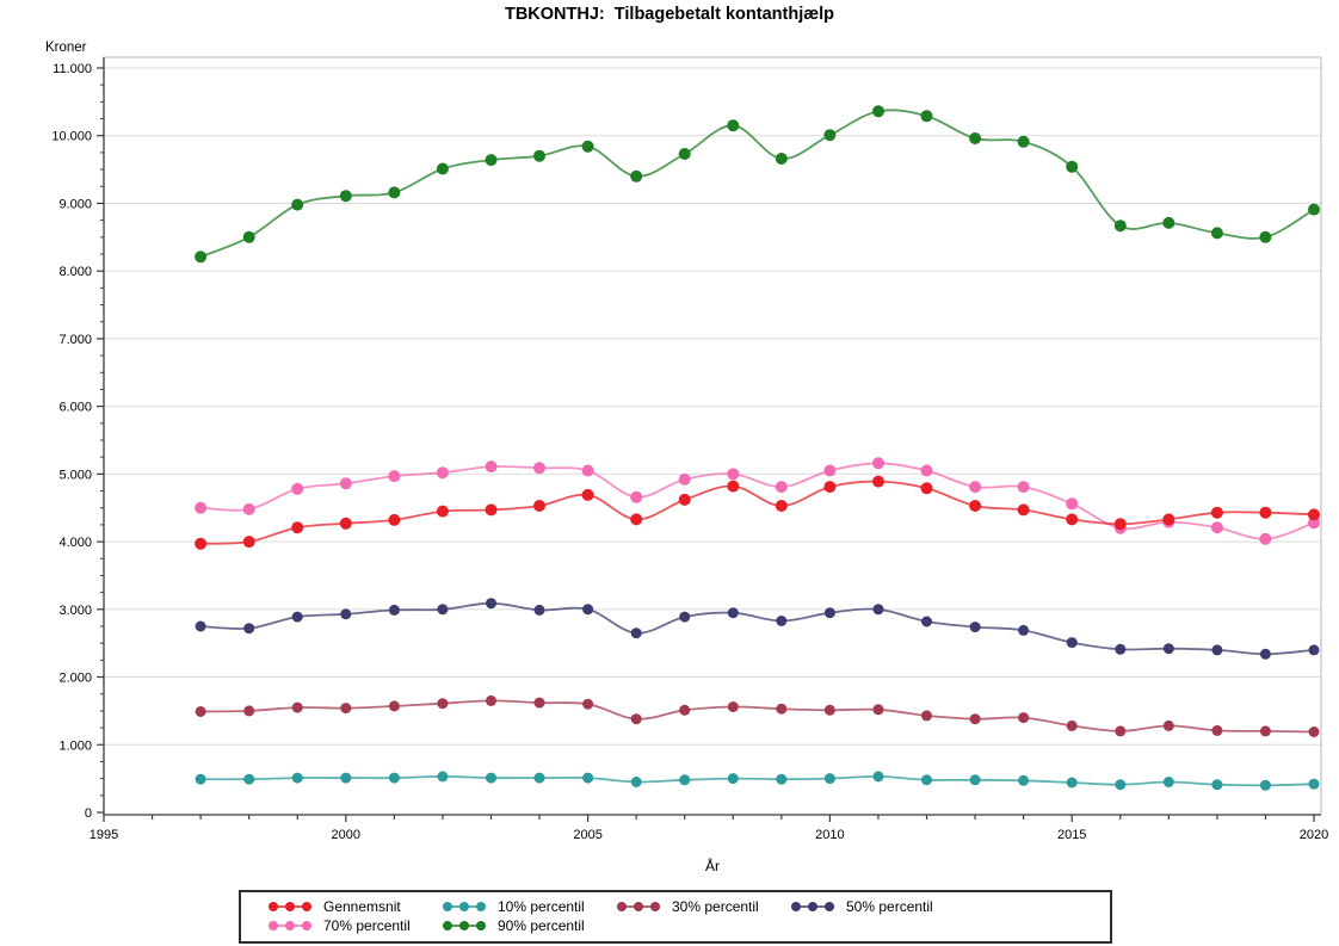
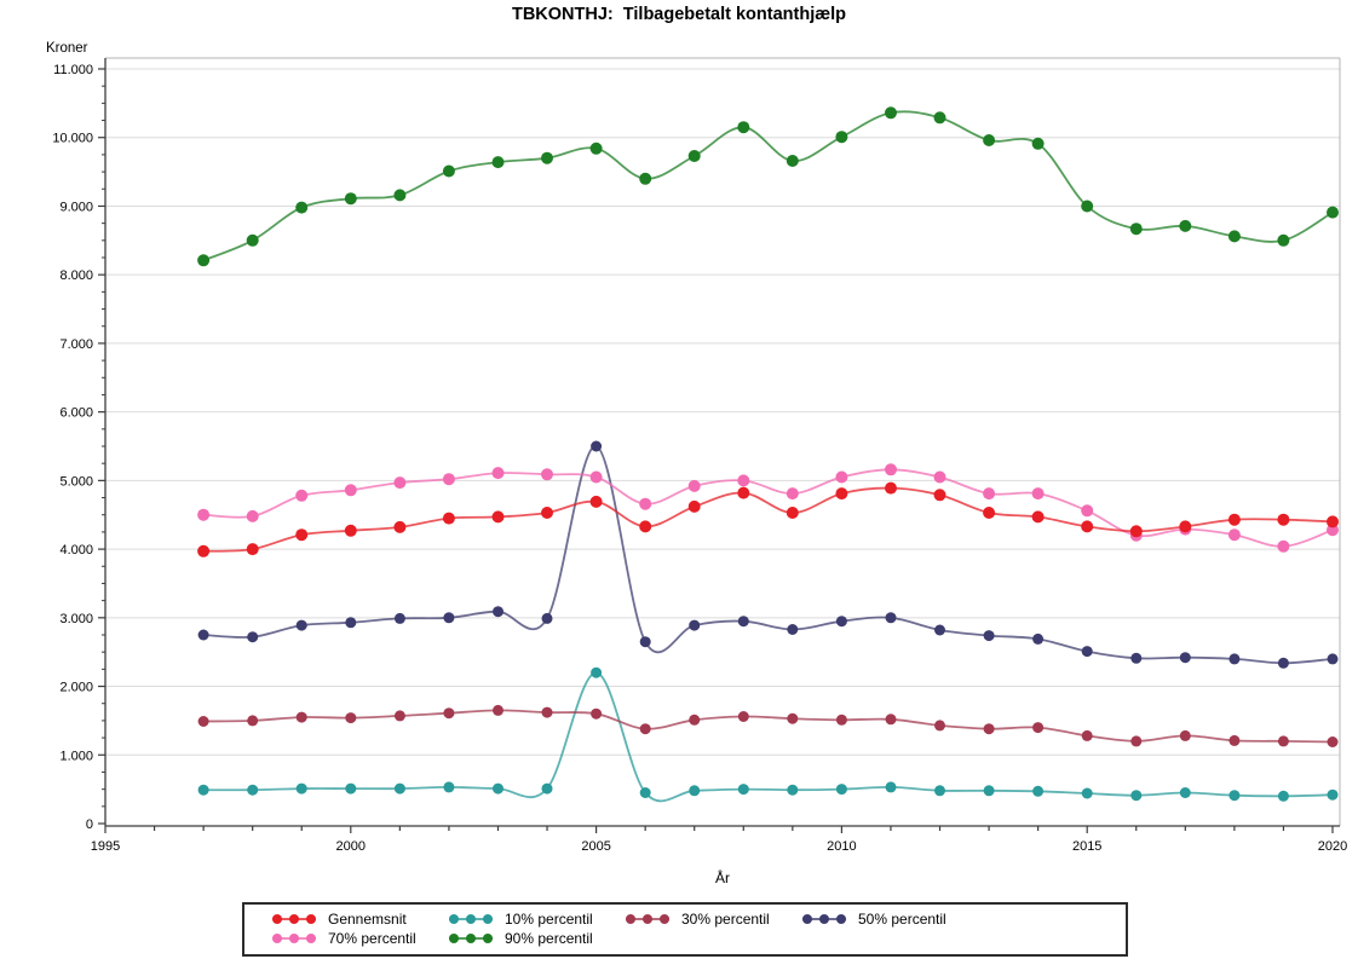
10% percentil/2005: 500 -> 2200
50% percentil/2005: 3000 -> 5500
90% percentil/2015: 9500 -> 9000
